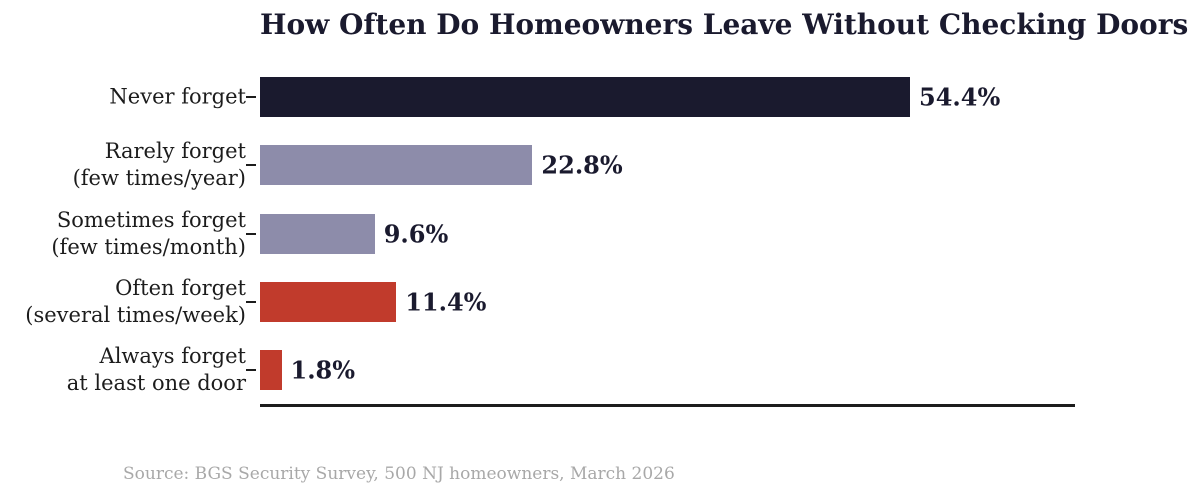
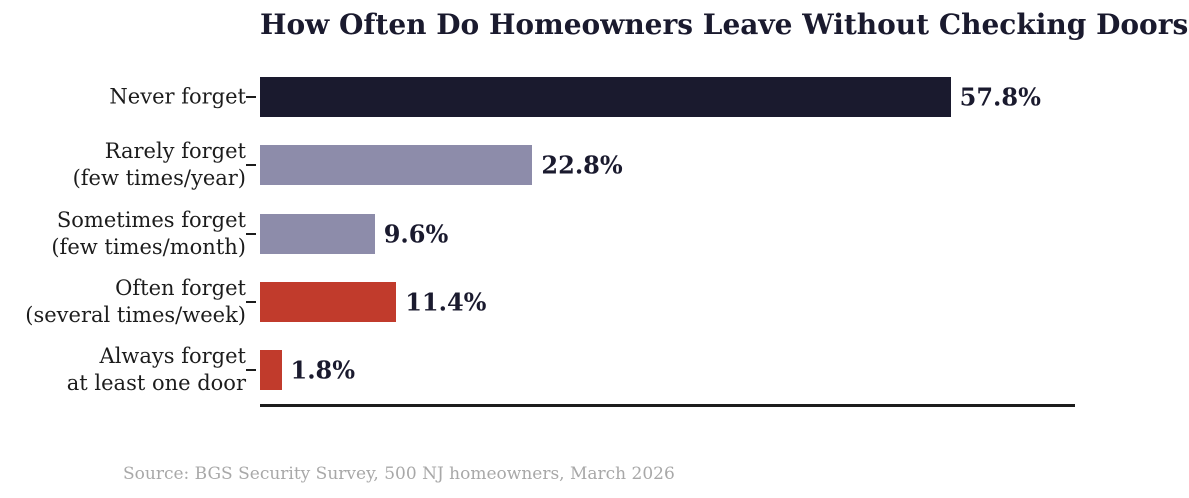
Never forget: 54.4% -> 57.8%
